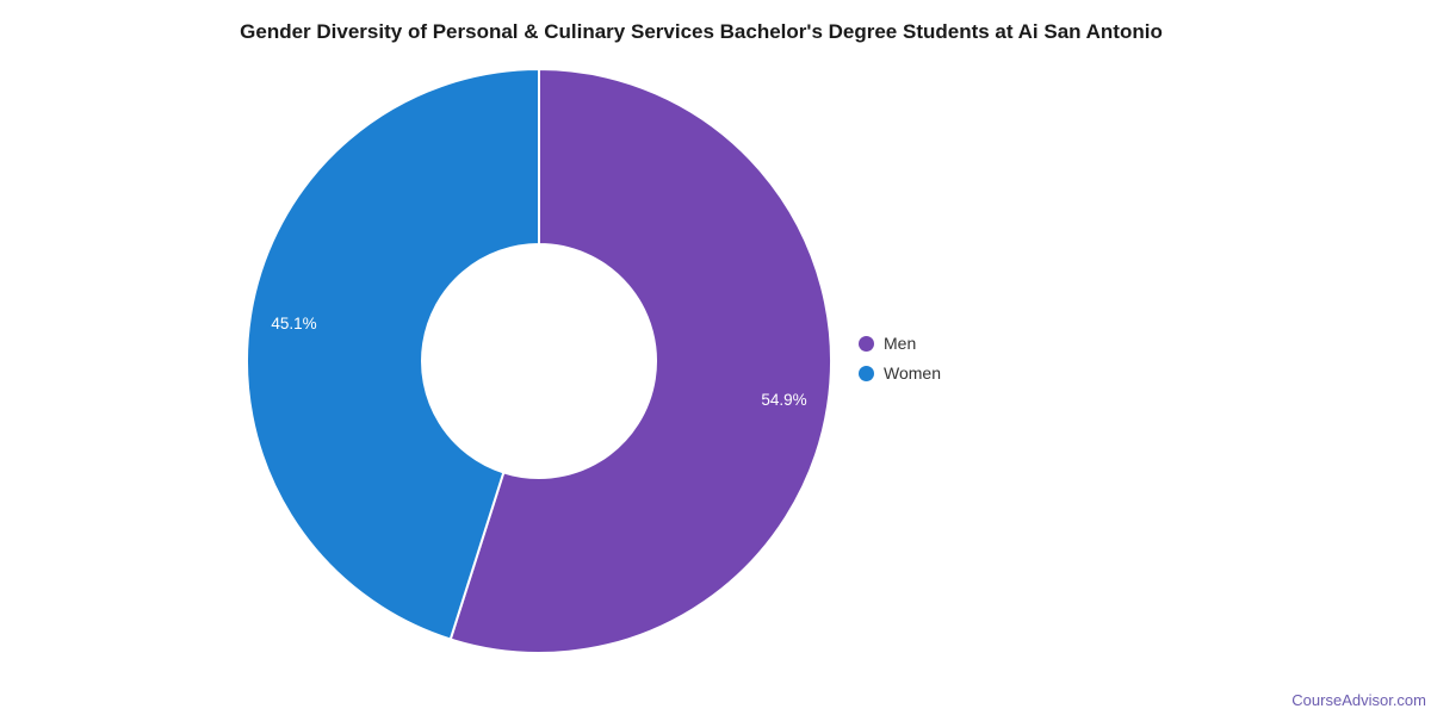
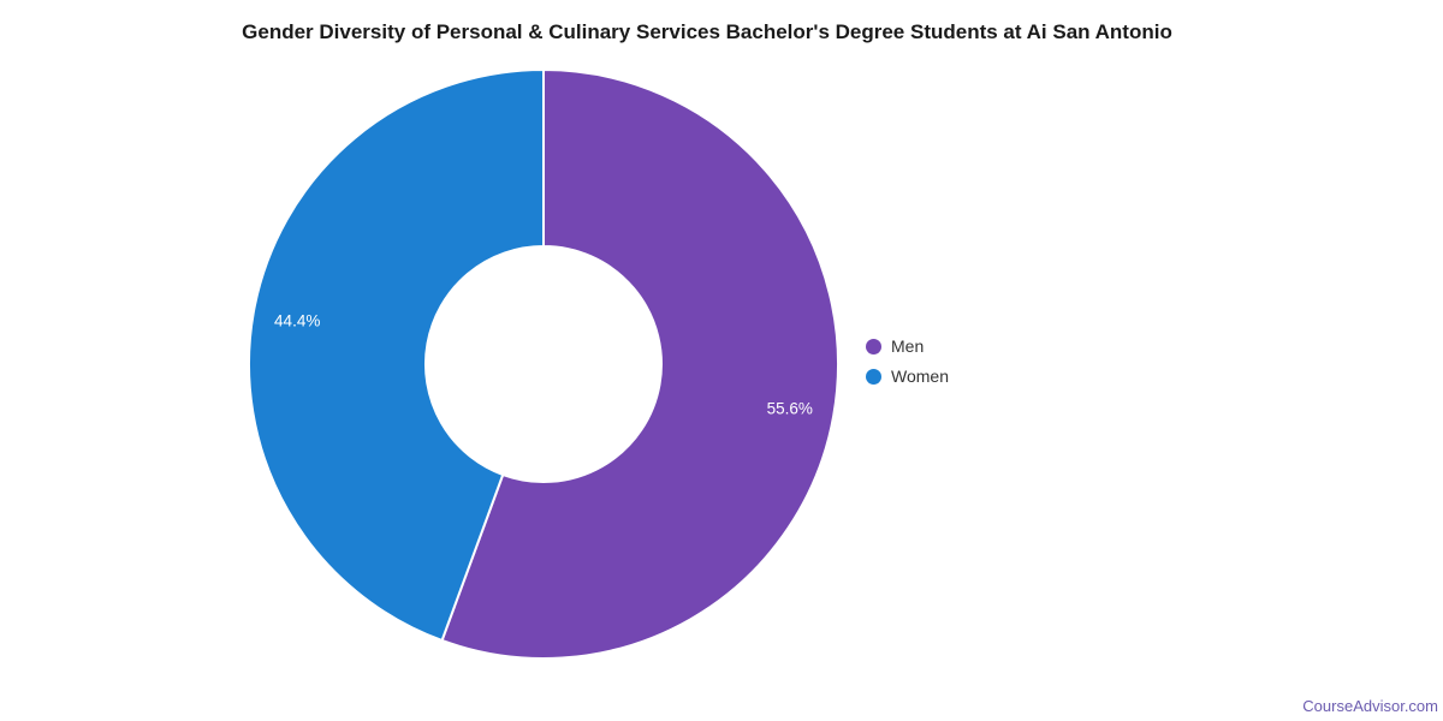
Men: 54.9% -> 55.6%
Women: 45.1% -> 44.4%
